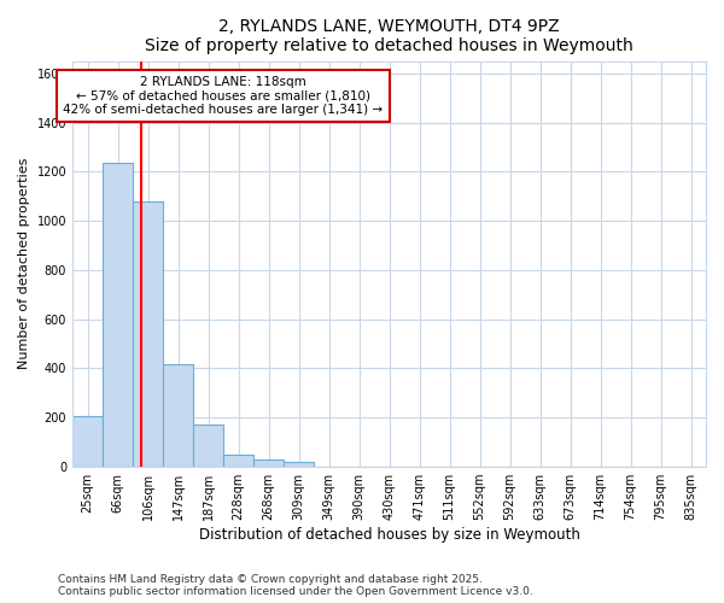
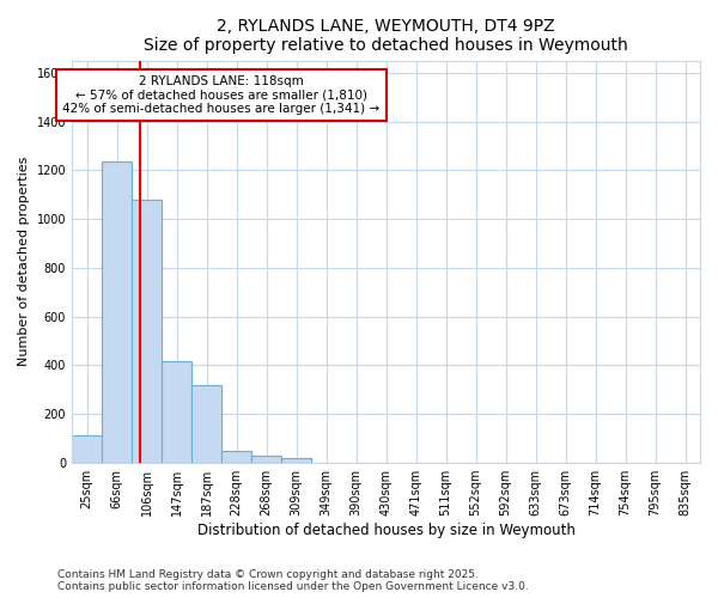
25sqm: 205 -> 115
187sqm: 170 -> 320
